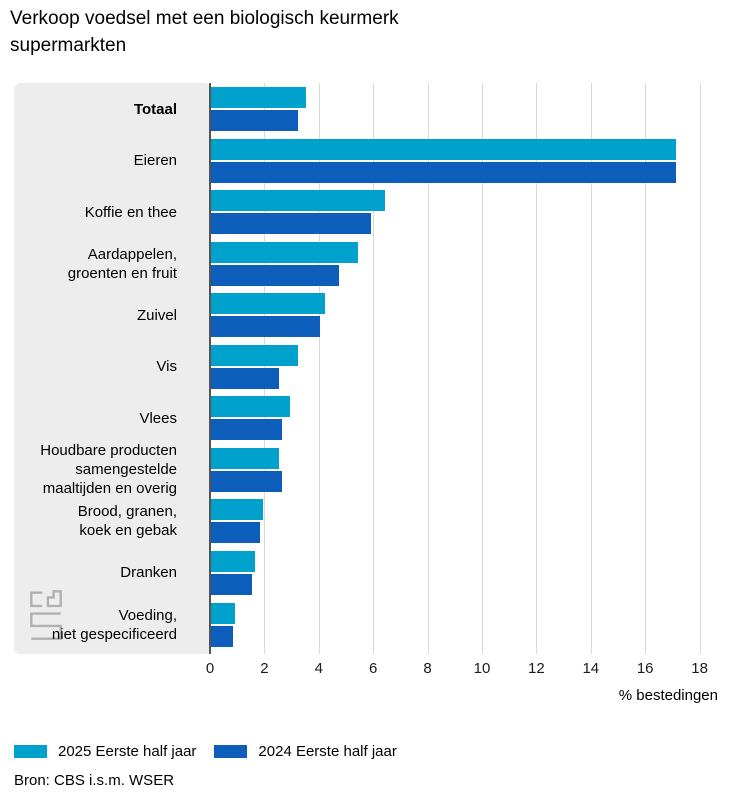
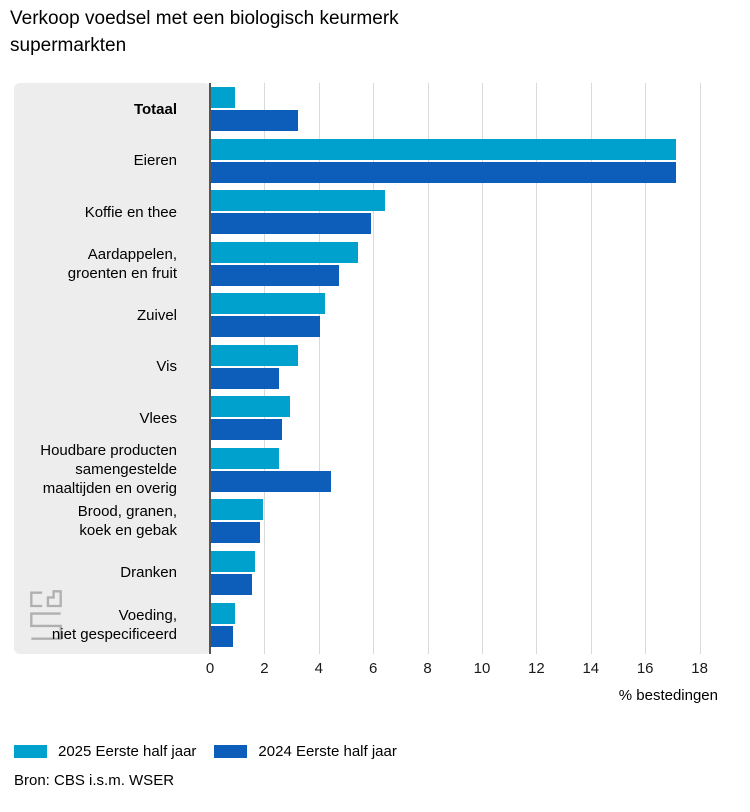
2025 Eerste half jaar/Totaal: 3.5 -> 0.9
2024 Eerste half jaar/Houdbare producten samengestelde maaltijden en overig: 2.6 -> 4.4
